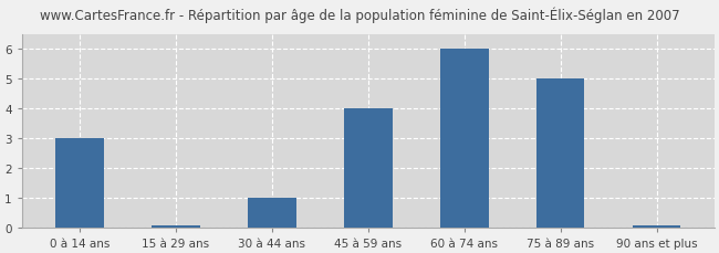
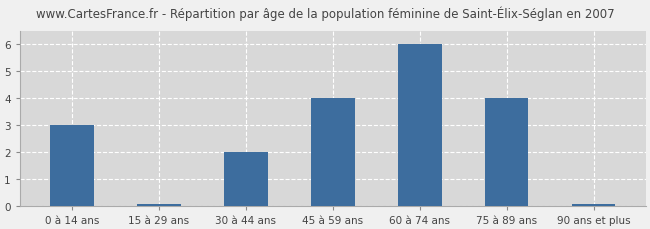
30 à 44 ans: 1.00 -> 2.00
75 à 89 ans: 5.00 -> 4.00
